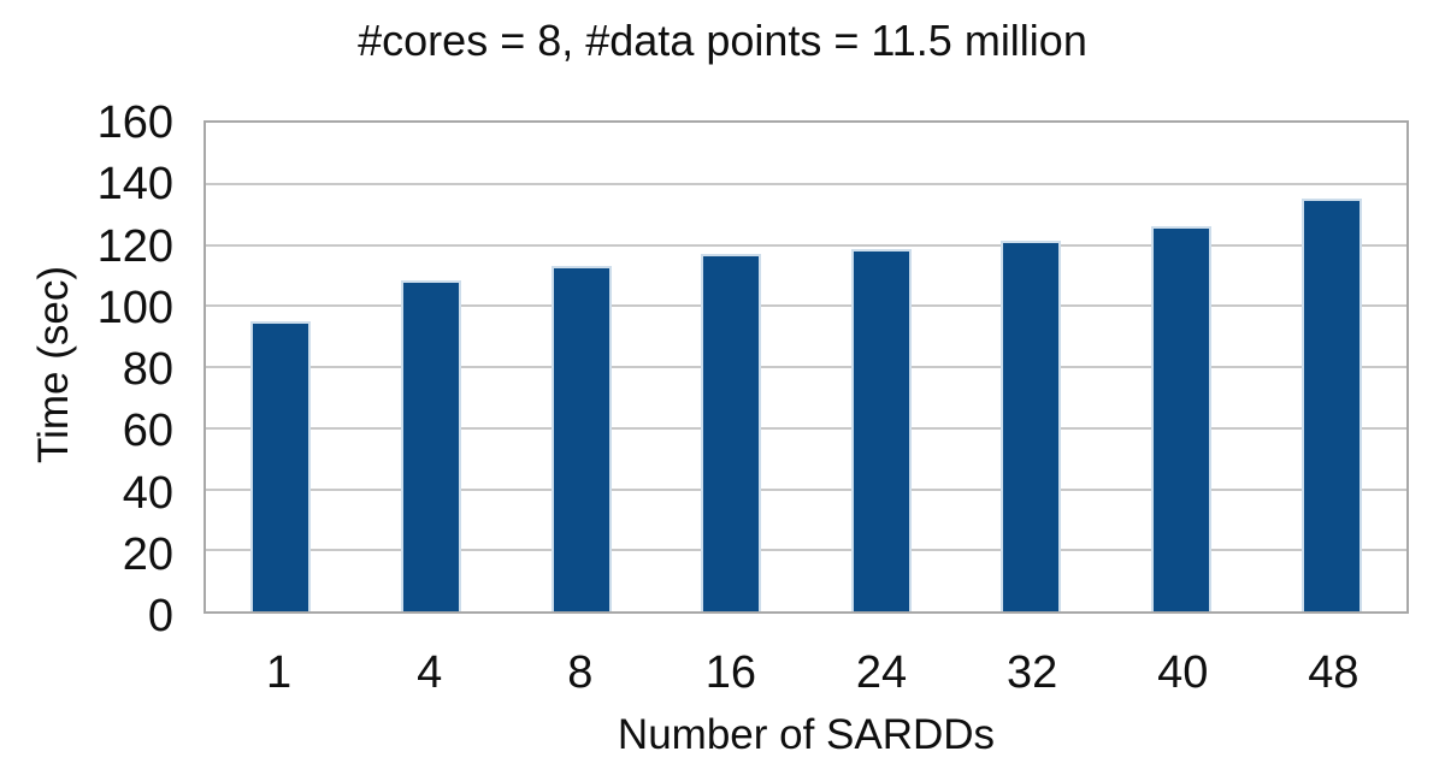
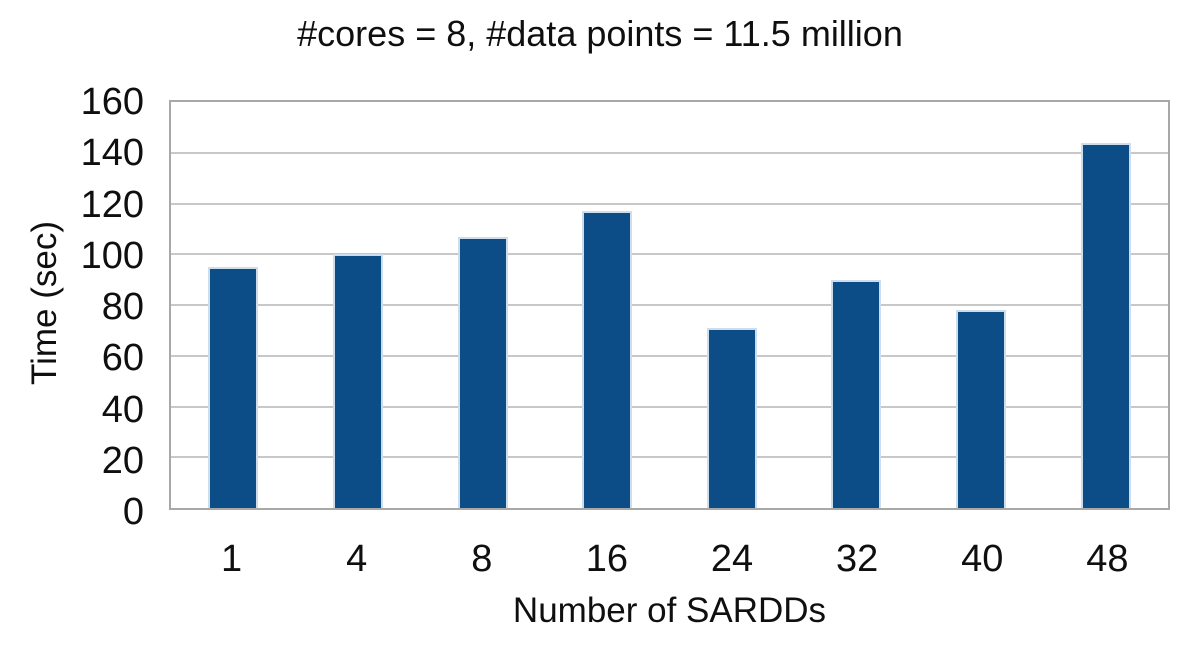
4: 108 -> 100
8: 113 -> 107
24: 118 -> 71
32: 122 -> 90
40: 126 -> 78
48: 135 -> 144
